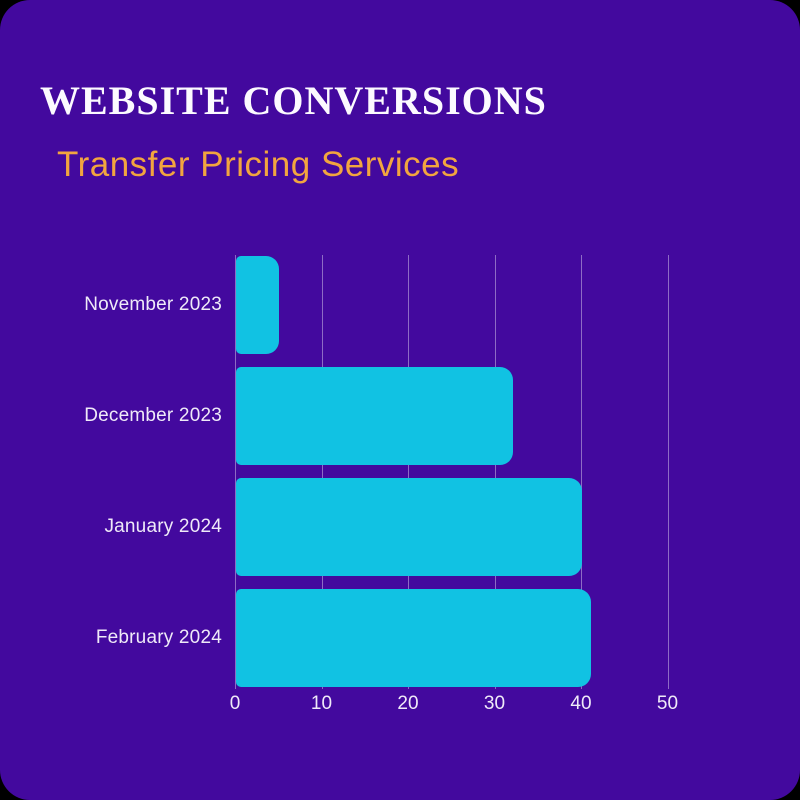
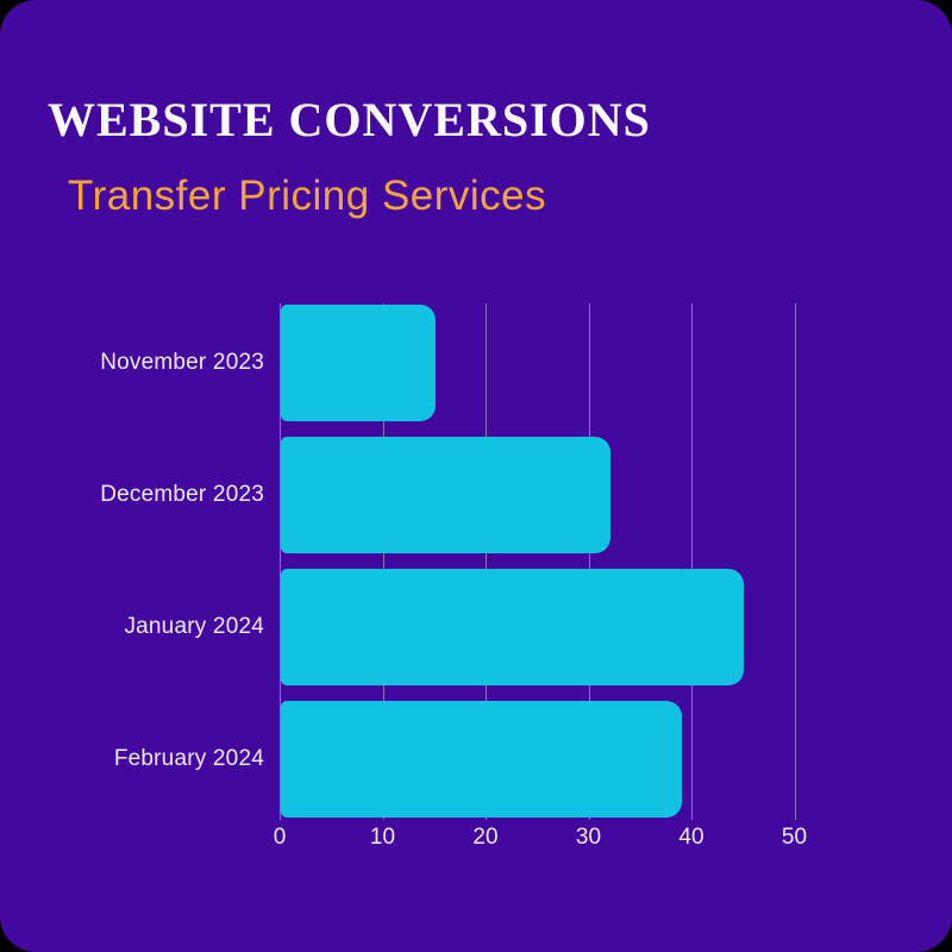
November 2023: 5 -> 15
January 2024: 40 -> 45
February 2024: 41 -> 39
